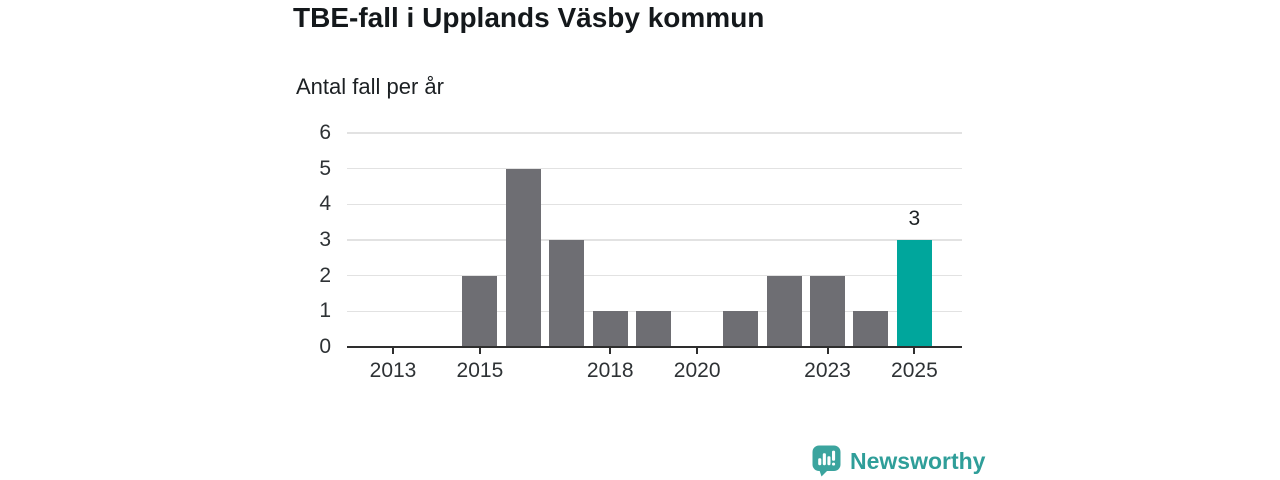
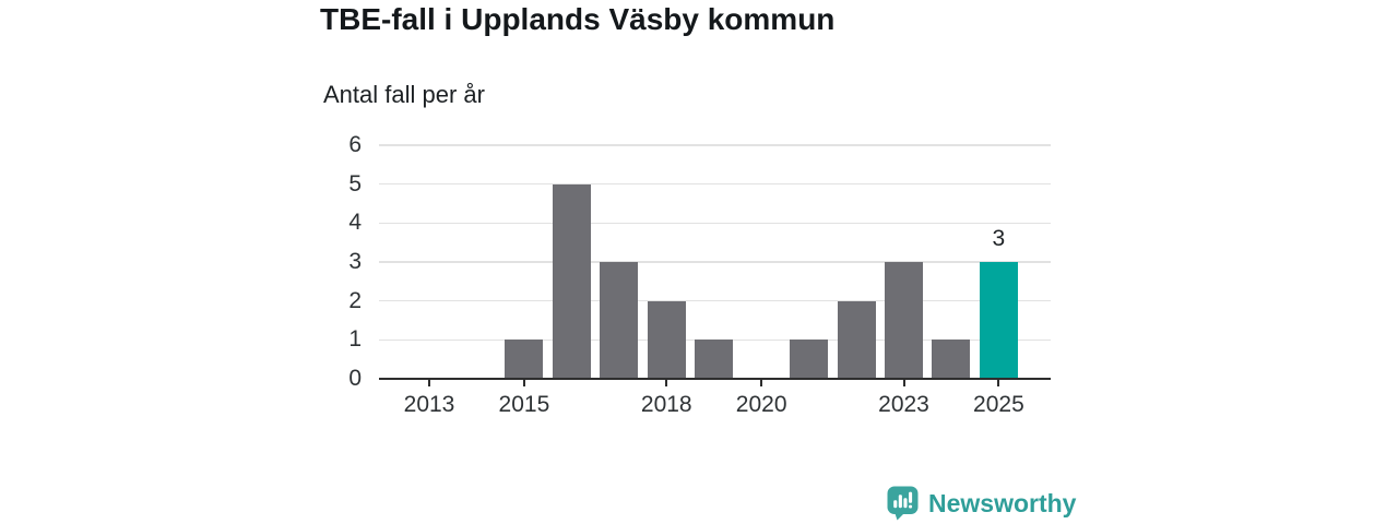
2015: 2 -> 1
2018: 1 -> 2
2023: 2 -> 3
